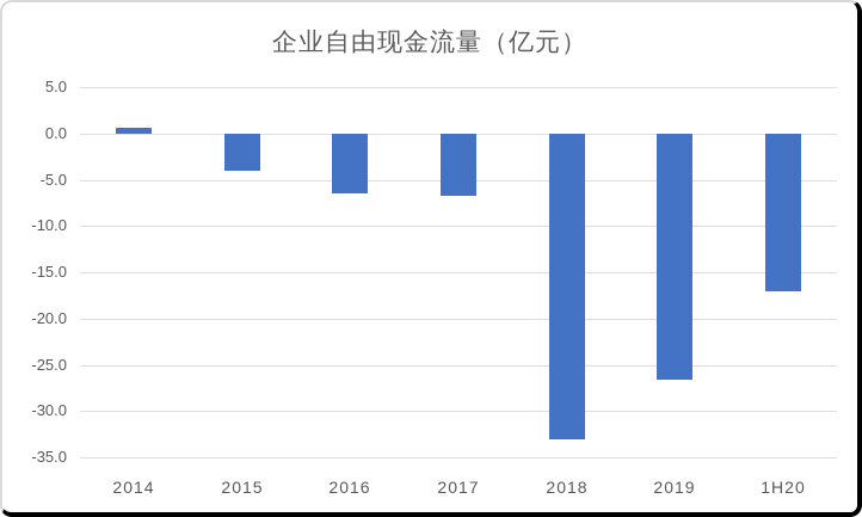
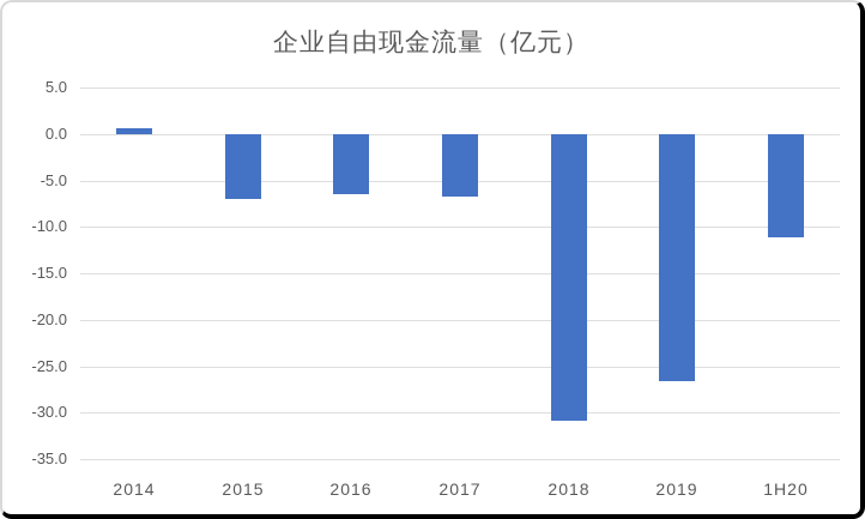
2015: -4 -> -7
2018: -33 -> -31
1H20: -17 -> -11
